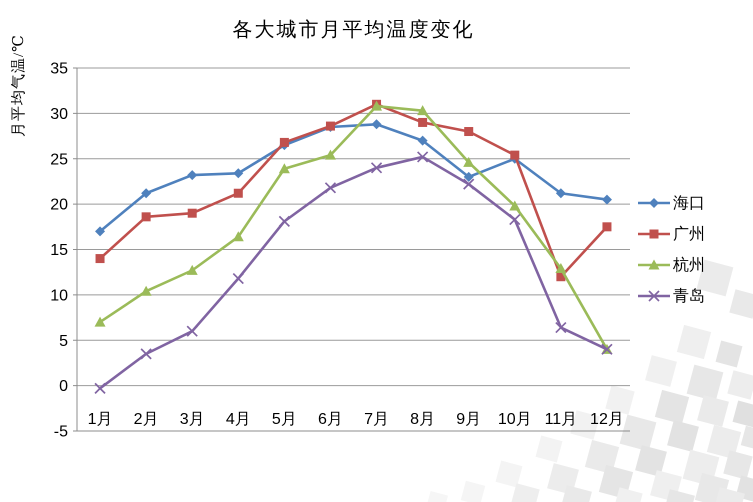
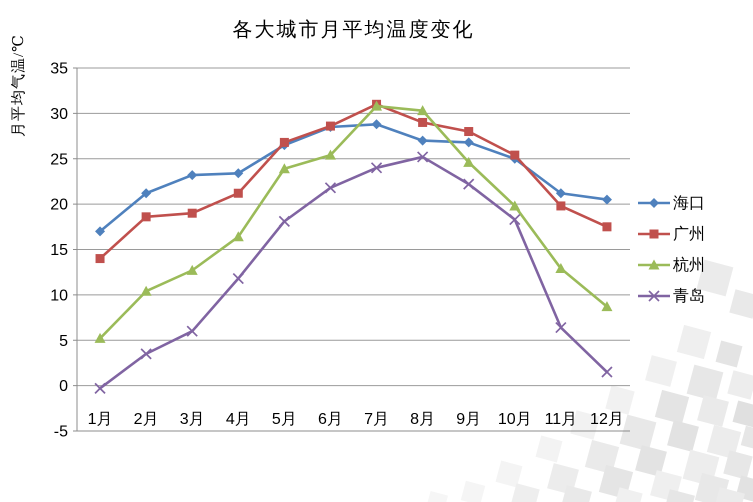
杭州/1月: 7 -> 5
海口/9月: 23 -> 27
广州/11月: 12 -> 20
杭州/12月: 4 -> 9
青岛/12月: 4 -> 2
